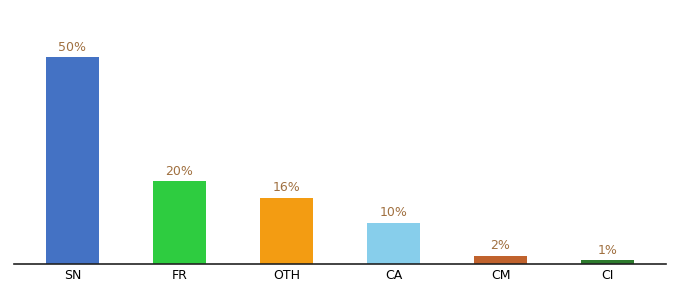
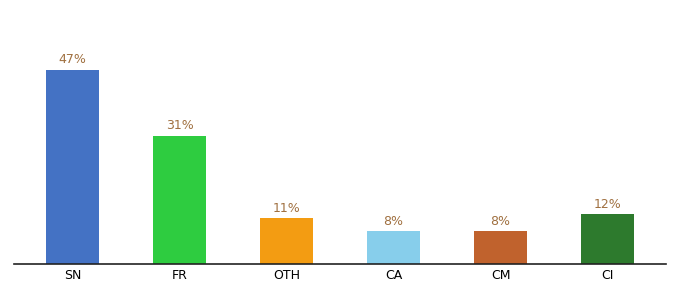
SN: 50% -> 47%
FR: 20% -> 31%
OTH: 16% -> 11%
CA: 10% -> 8%
CM: 2% -> 8%
CI: 1% -> 12%
